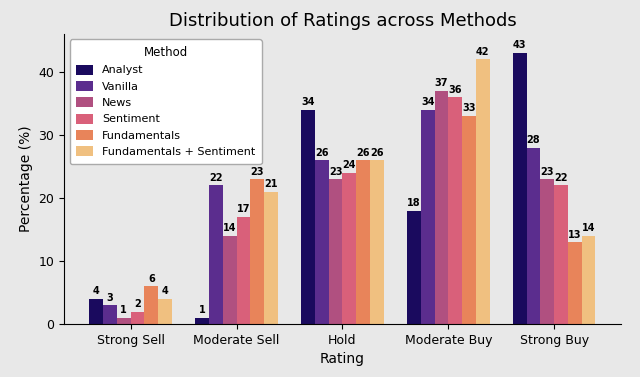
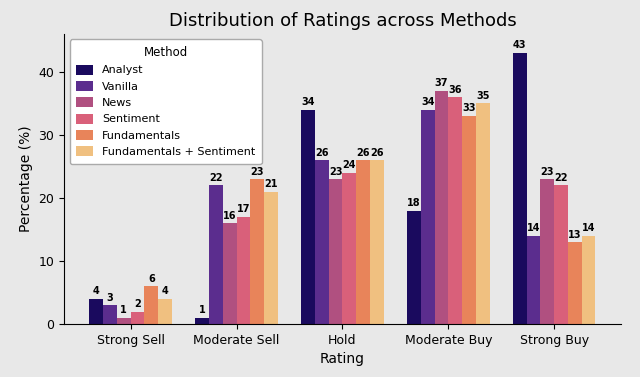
News/Moderate Sell: 14 -> 16
Fundamentals + Sentiment/Moderate Buy: 42 -> 35
Vanilla/Strong Buy: 28 -> 14
